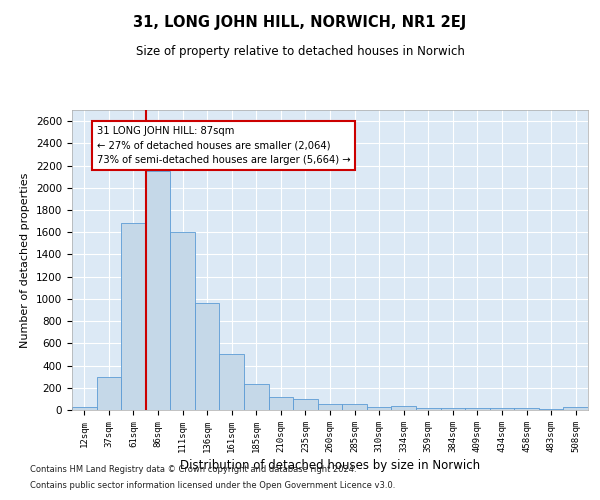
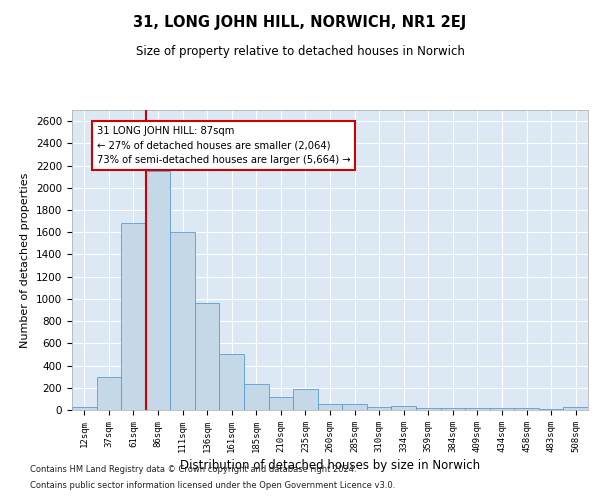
235sqm: 100 -> 190
